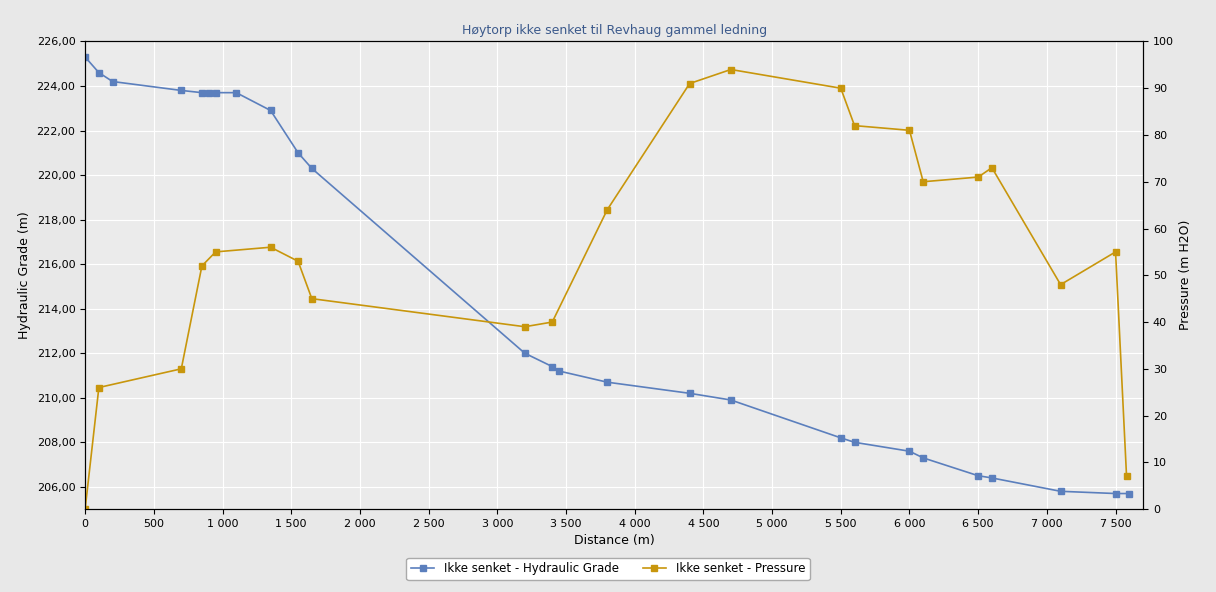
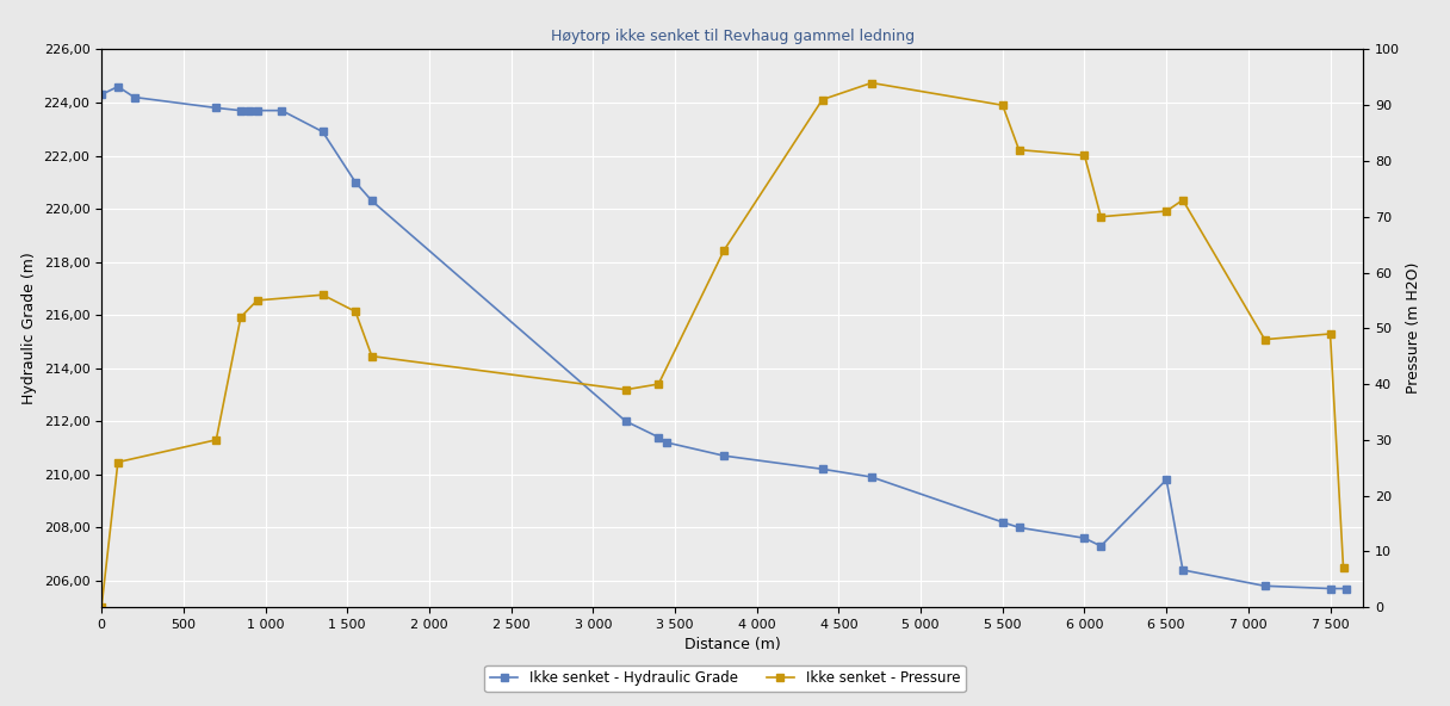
Ikke senket - Hydraulic Grade/0: 225,3 -> 224,3
Ikke senket - Hydraulic Grade/6 500: 206,5 -> 209,8
Ikke senket - Pressure/7 500: 55 -> 49
